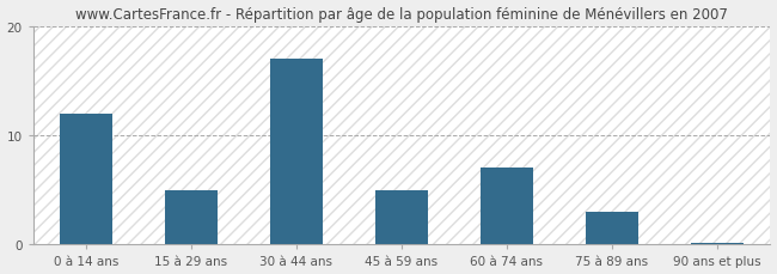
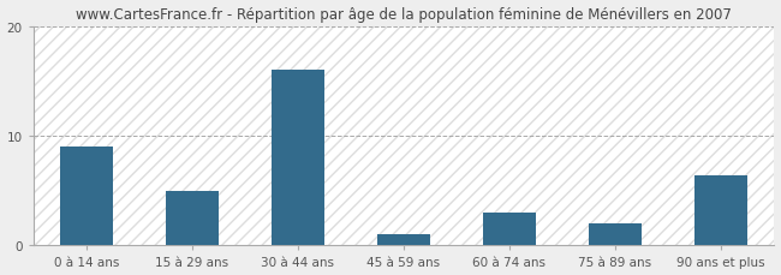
0 à 14 ans: 12.0 -> 9.0
30 à 44 ans: 17.0 -> 16.0
45 à 59 ans: 5.0 -> 1.0
60 à 74 ans: 7.0 -> 3.0
75 à 89 ans: 3.0 -> 2.0
90 ans et plus: 0.2 -> 6.4
